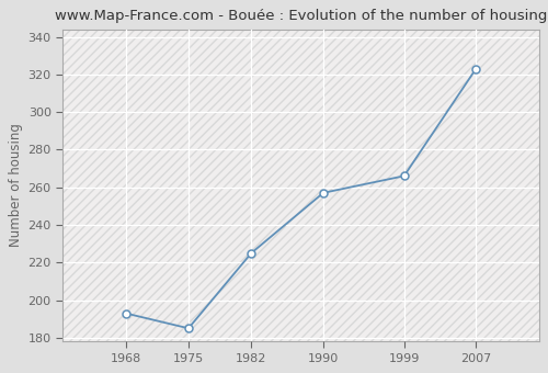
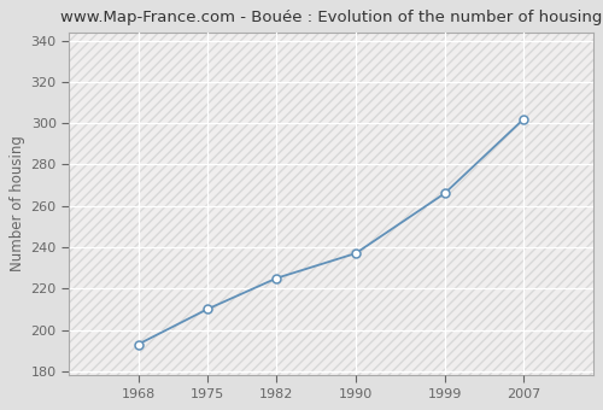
1975: 185 -> 210
1990: 257 -> 237
2007: 323 -> 302
